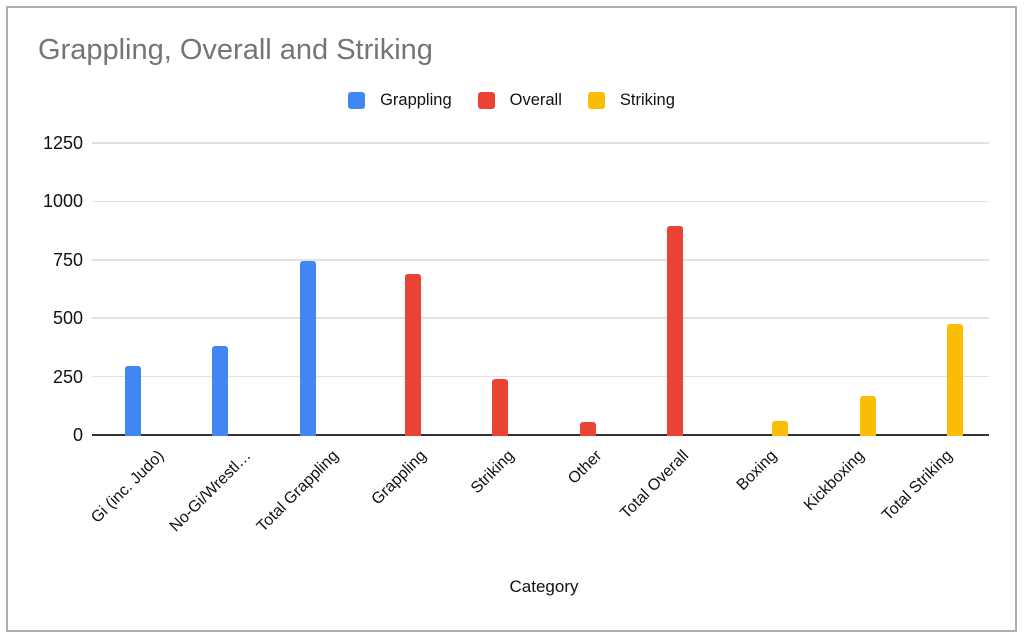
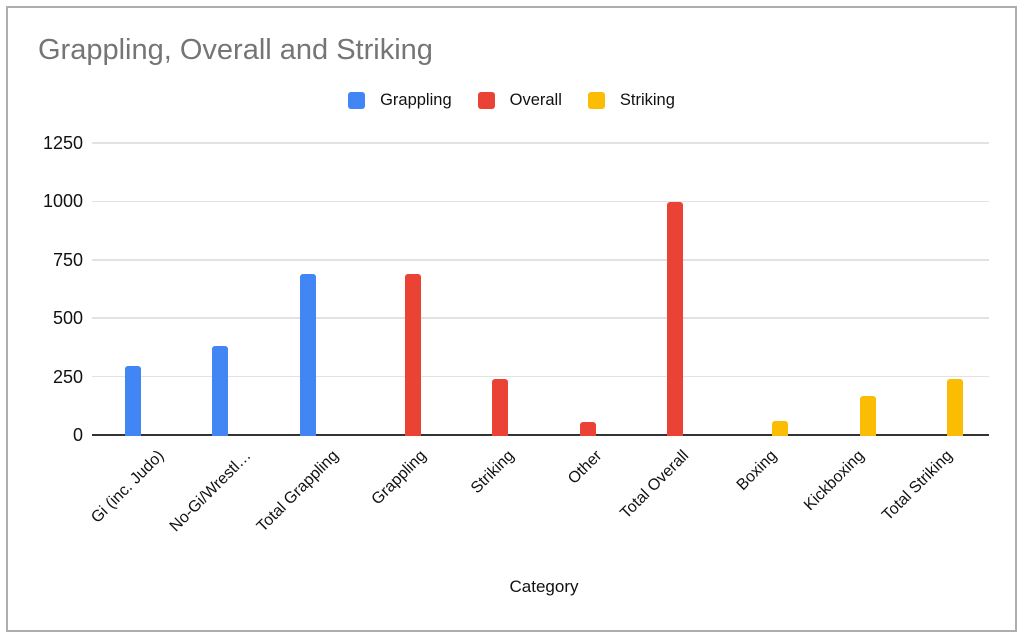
Grappling/Total Grappling: 750 -> 700
Overall/Total Overall: 900 -> 1000
Striking/Total Striking: 480 -> 240
